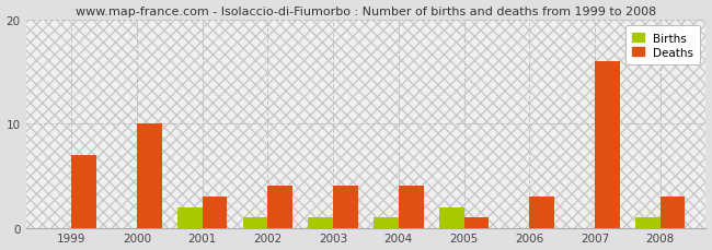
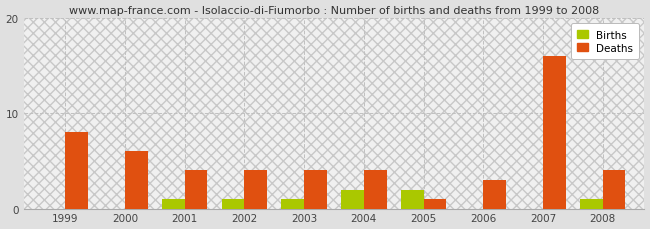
Deaths/1999: 7 -> 8
Deaths/2000: 10 -> 6
Births/2001: 2 -> 1
Deaths/2001: 3 -> 4
Births/2004: 1 -> 2
Deaths/2008: 3 -> 4
